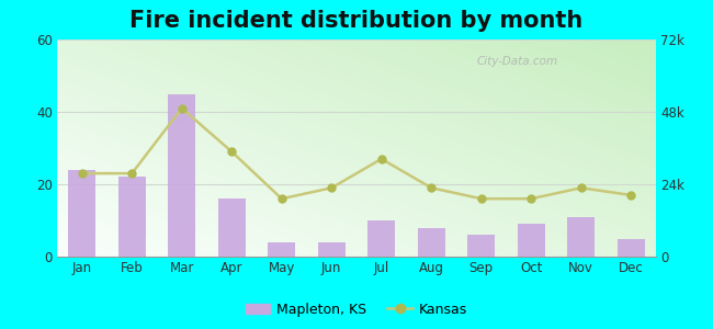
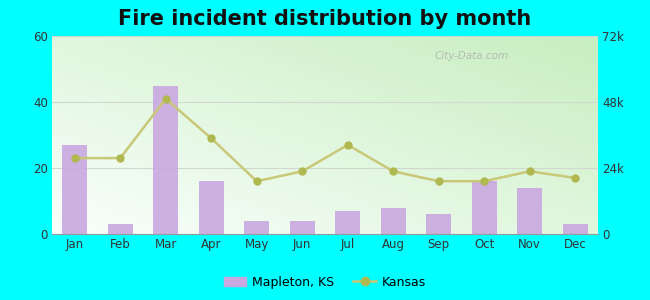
Mapleton, KS/Jan: 24 -> 27
Mapleton, KS/Feb: 22 -> 3
Mapleton, KS/Jul: 10 -> 7
Mapleton, KS/Oct: 9 -> 16
Mapleton, KS/Nov: 11 -> 14
Mapleton, KS/Dec: 5 -> 3
